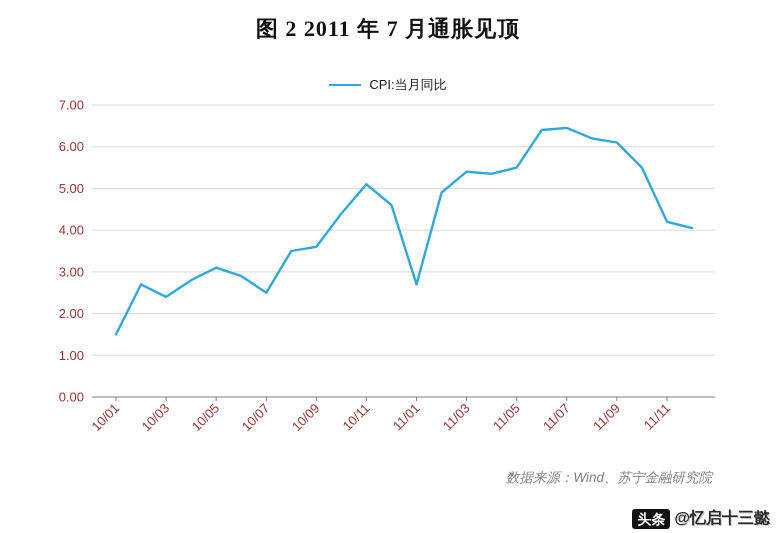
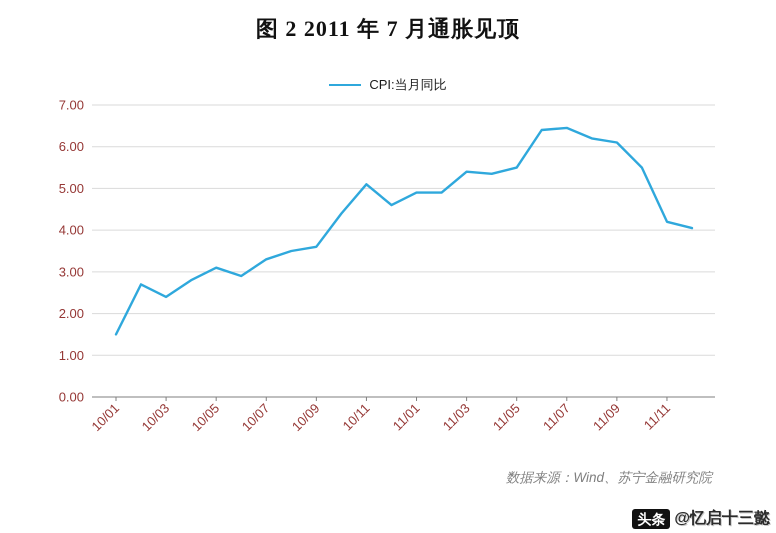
10/07: 2.5 -> 3.3
11/01: 2.7 -> 4.9
